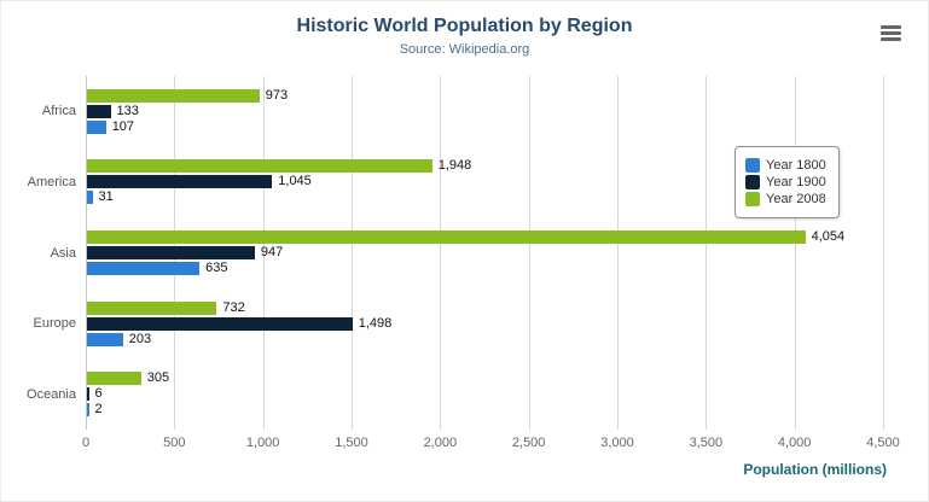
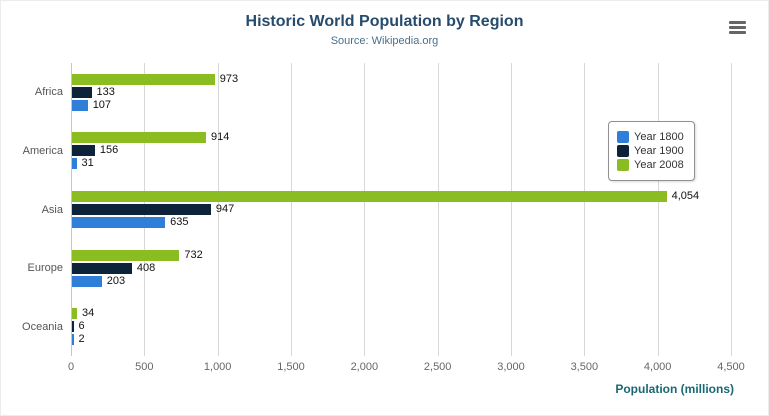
Year 1900/America: 1,045 -> 156
Year 2008/America: 1,948 -> 914
Year 1900/Europe: 1,498 -> 408
Year 2008/Oceania: 305 -> 34
